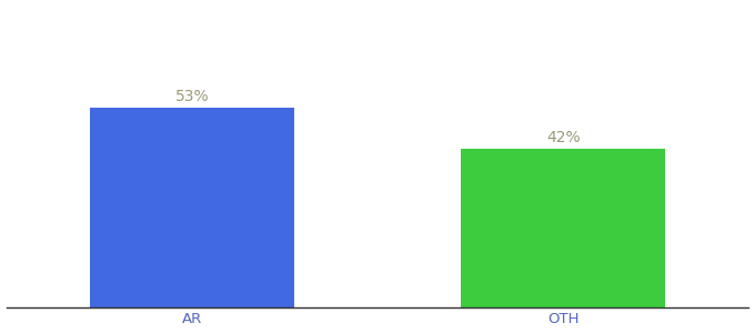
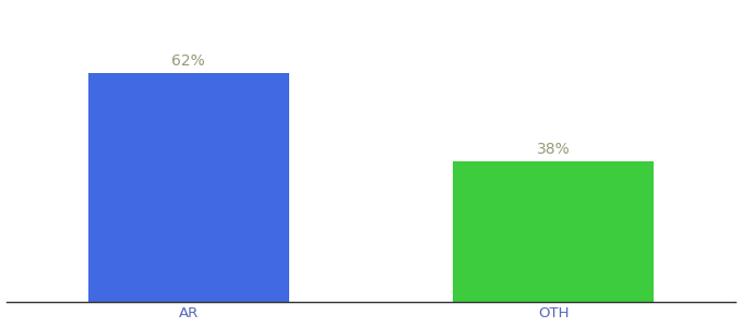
AR: 53% -> 62%
OTH: 42% -> 38%
